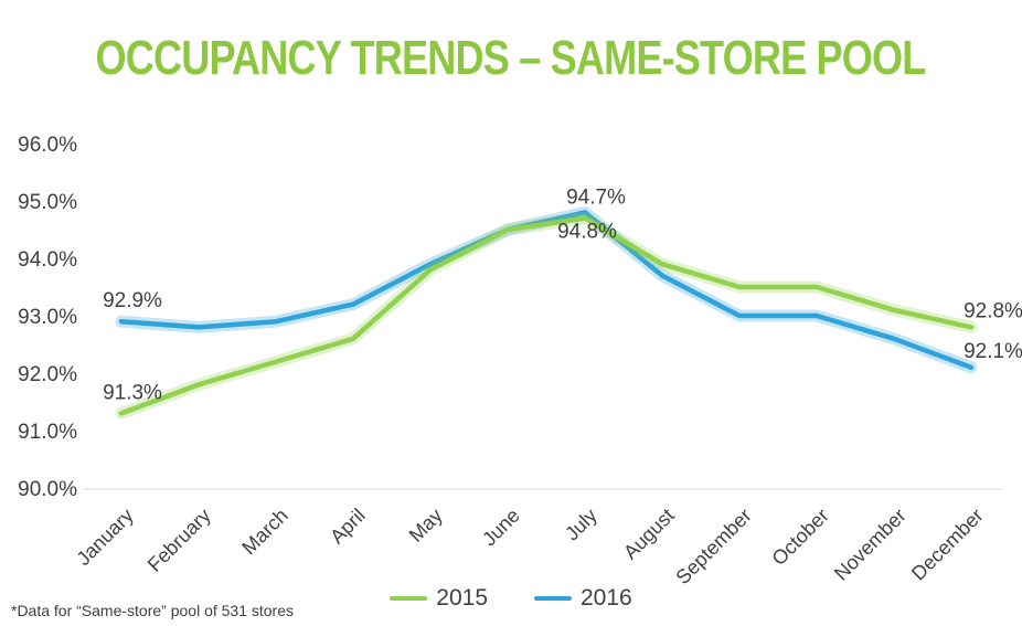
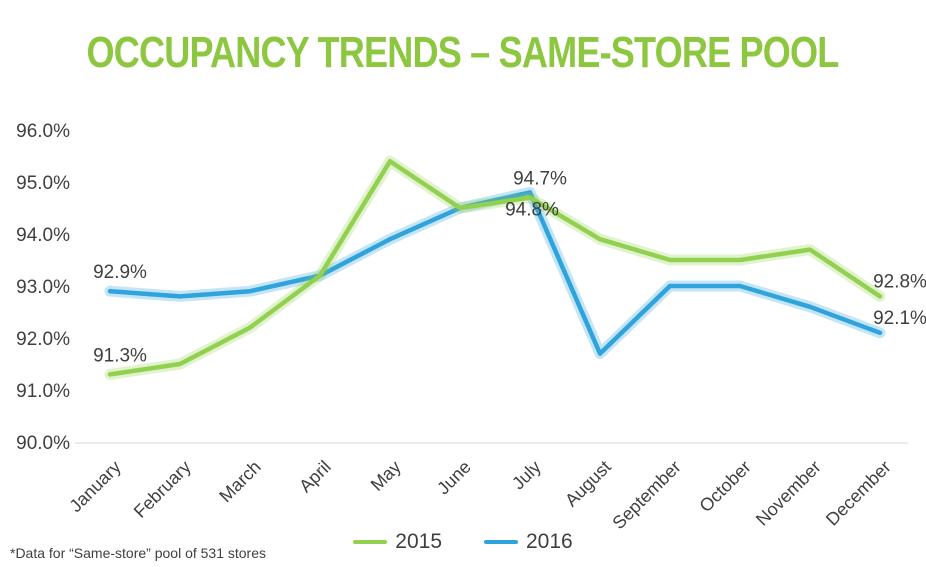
2015/February: 91.8% -> 91.5%
2015/April: 92.6% -> 93.2%
2015/May: 93.8% -> 95.4%
2016/August: 93.7% -> 91.7%
2015/November: 93.1% -> 93.7%
